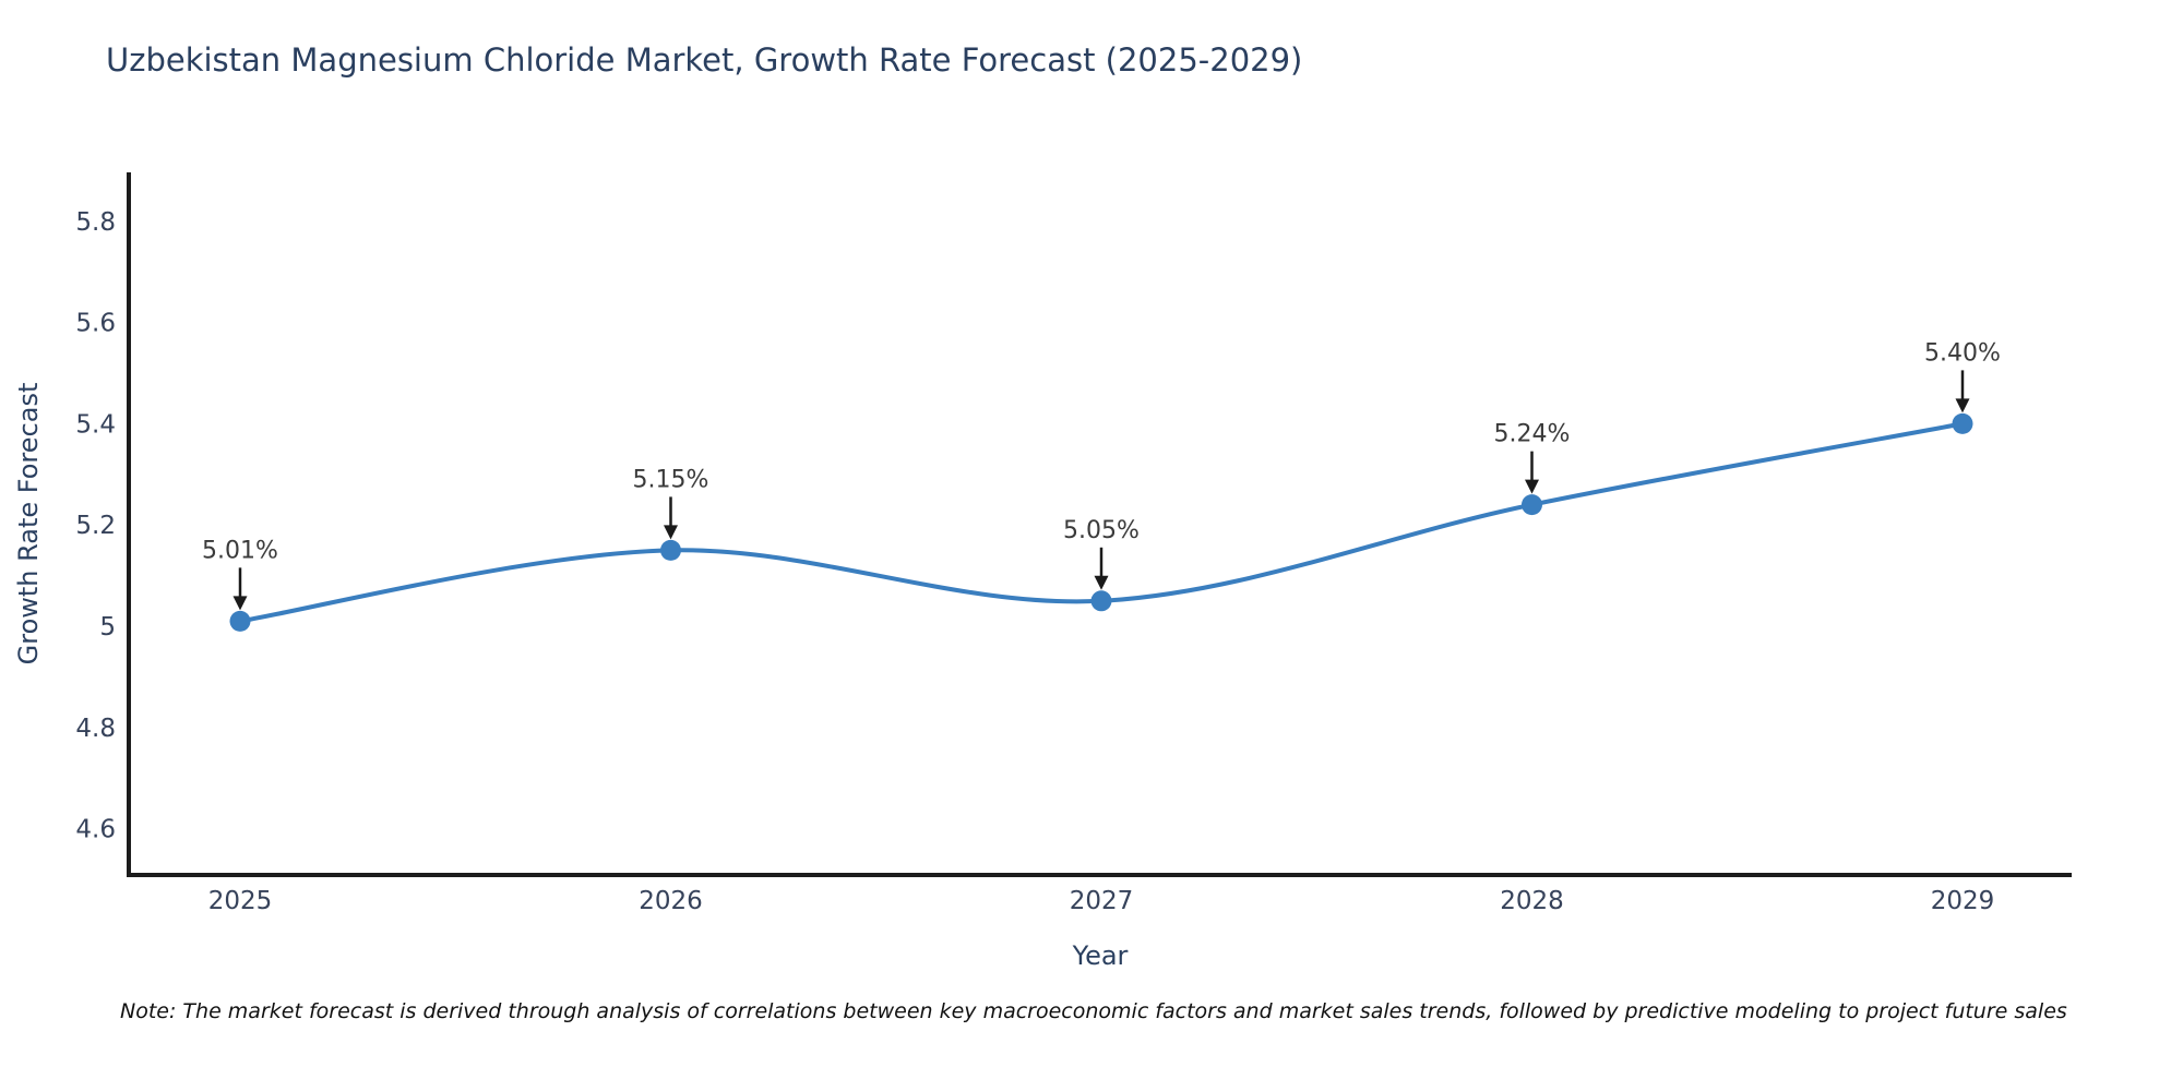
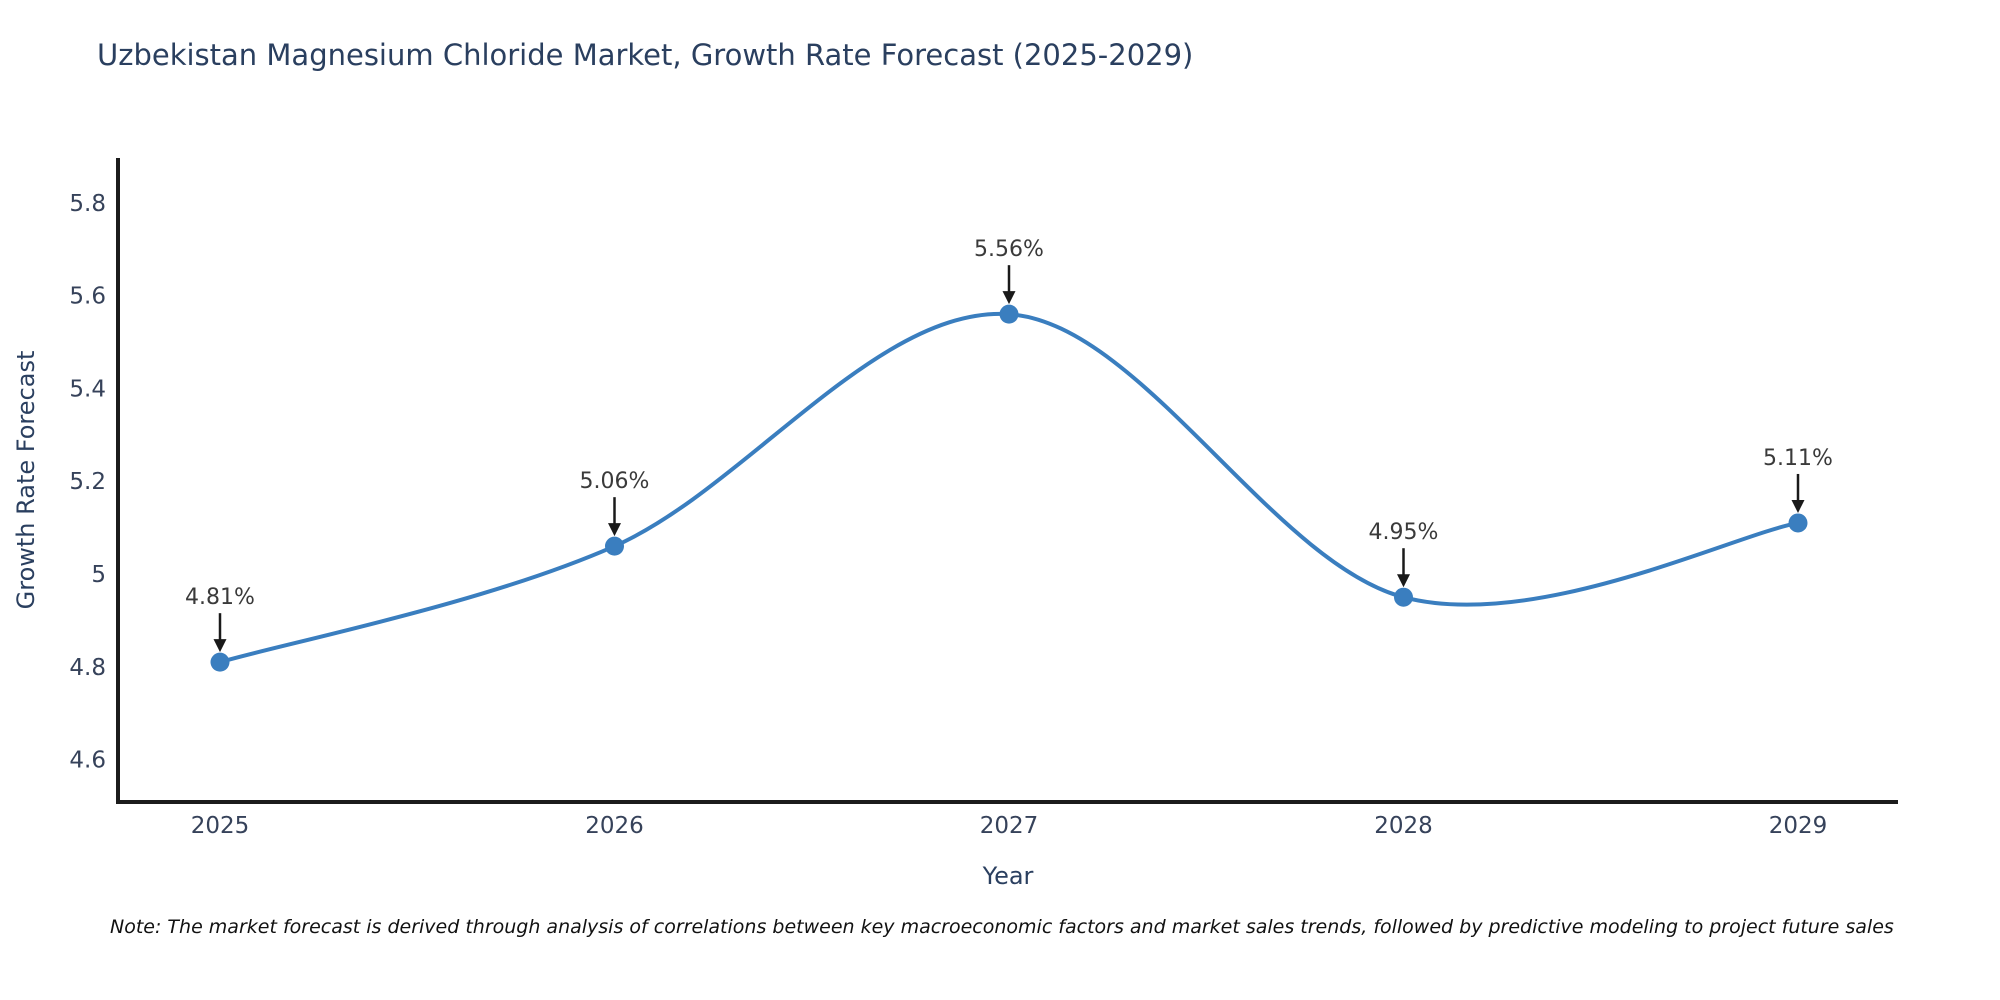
2025: 5.01% -> 4.81%
2026: 5.15% -> 5.06%
2027: 5.05% -> 5.56%
2028: 5.24% -> 4.95%
2029: 5.40% -> 5.11%
